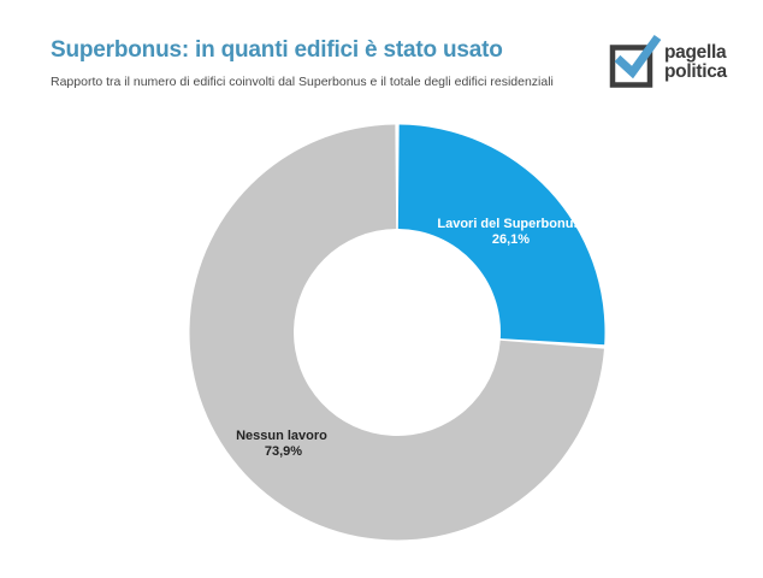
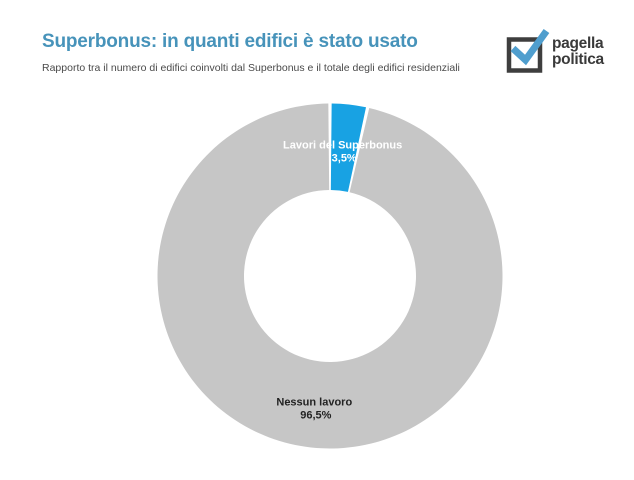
Lavori del Superbonus: 26,1% -> 3,5%
Nessun lavoro: 73,9% -> 96,5%
